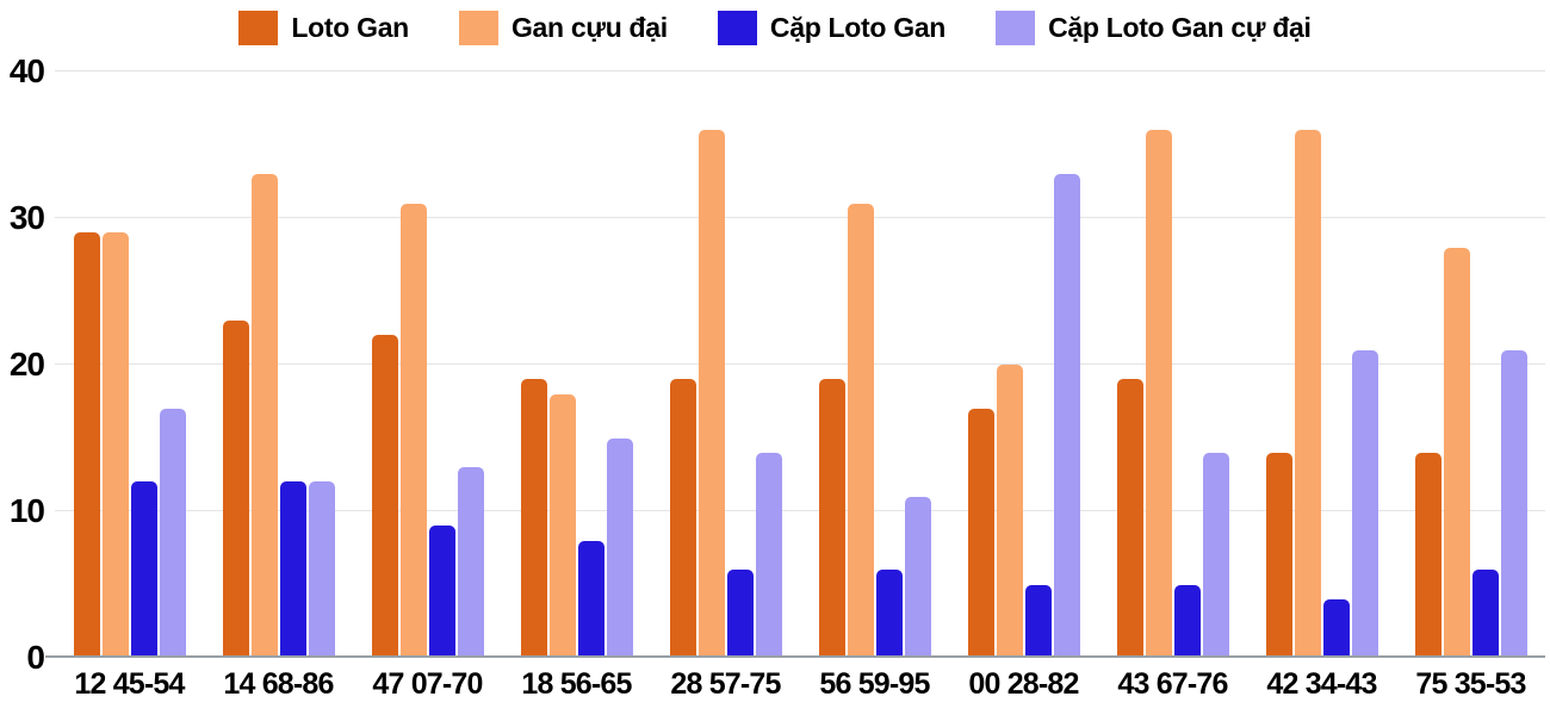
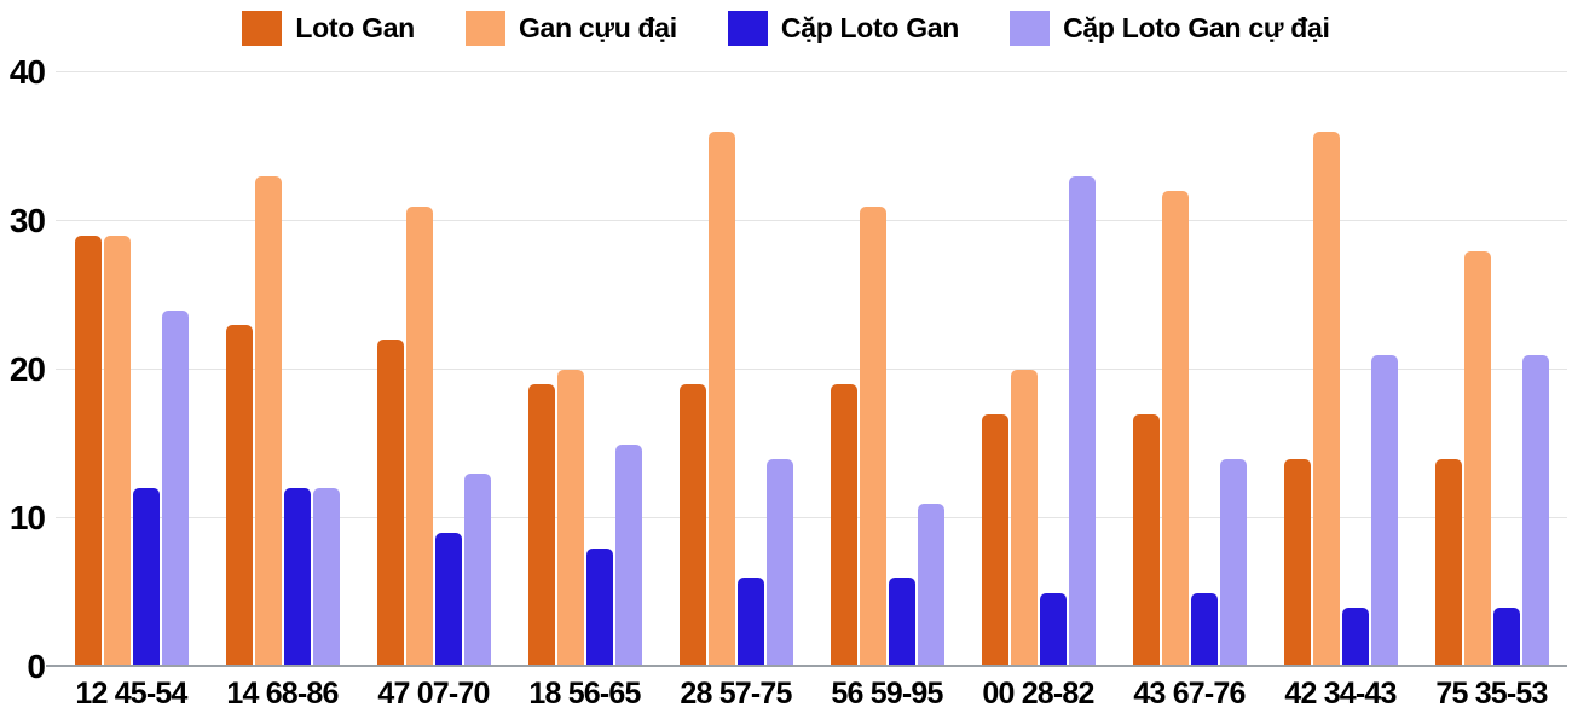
Cặp Loto Gan cự đại/12 45-54: 17 -> 24
Gan cựu đại/18 56-65: 18 -> 20
Loto Gan/43 67-76: 19 -> 17
Gan cựu đại/43 67-76: 36 -> 32
Cặp Loto Gan/75 35-53: 6 -> 4
